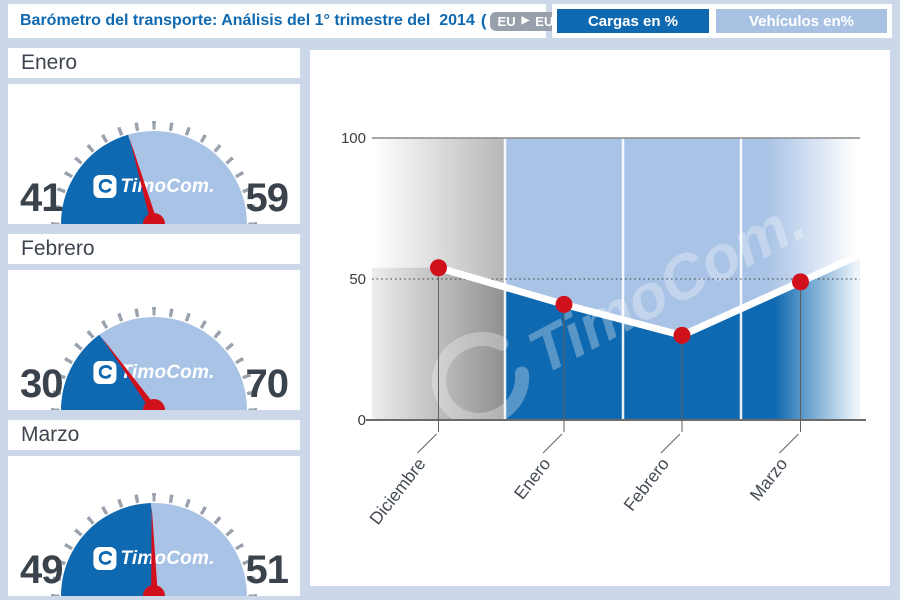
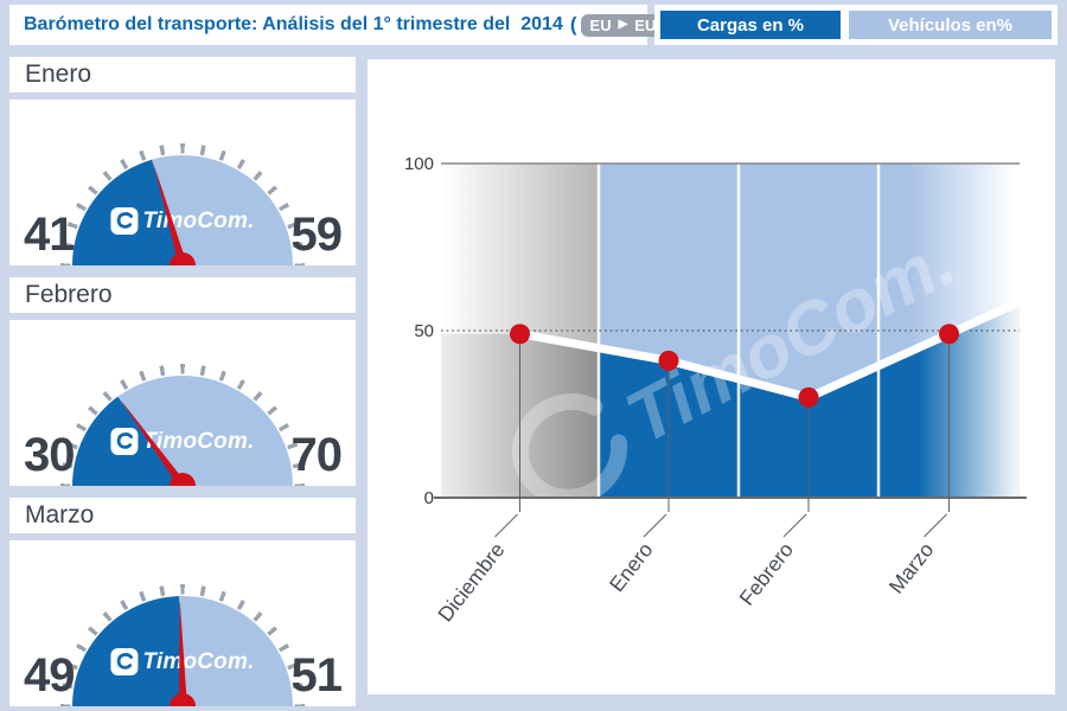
Diciembre: 54 -> 49
